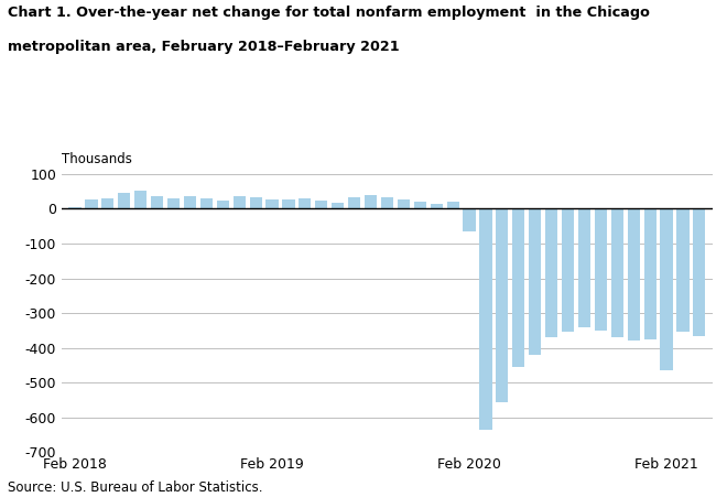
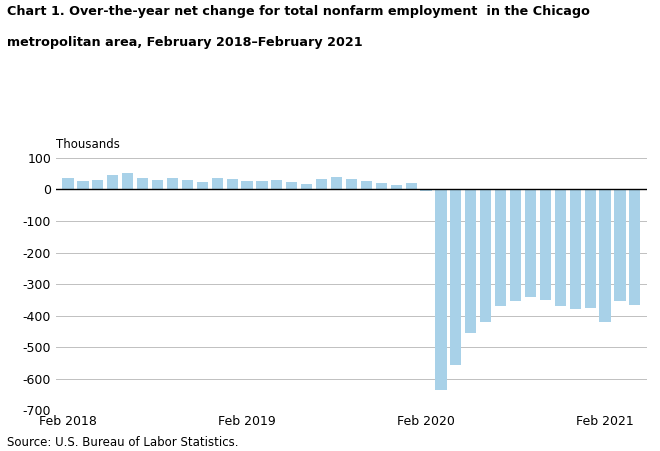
Feb 2018: 5 -> 35
Feb 2020: -65 -> -5
Feb 2021: -465 -> -420
